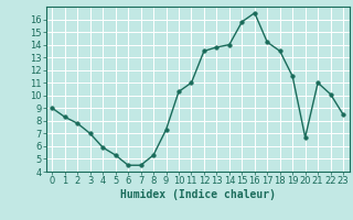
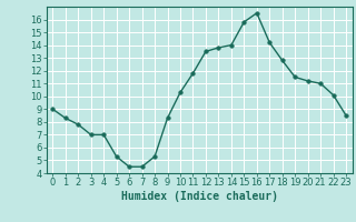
4: 5.9 -> 7.0
9: 7.3 -> 8.3
11: 11.0 -> 11.8
18: 13.5 -> 12.8
20: 6.7 -> 11.2
